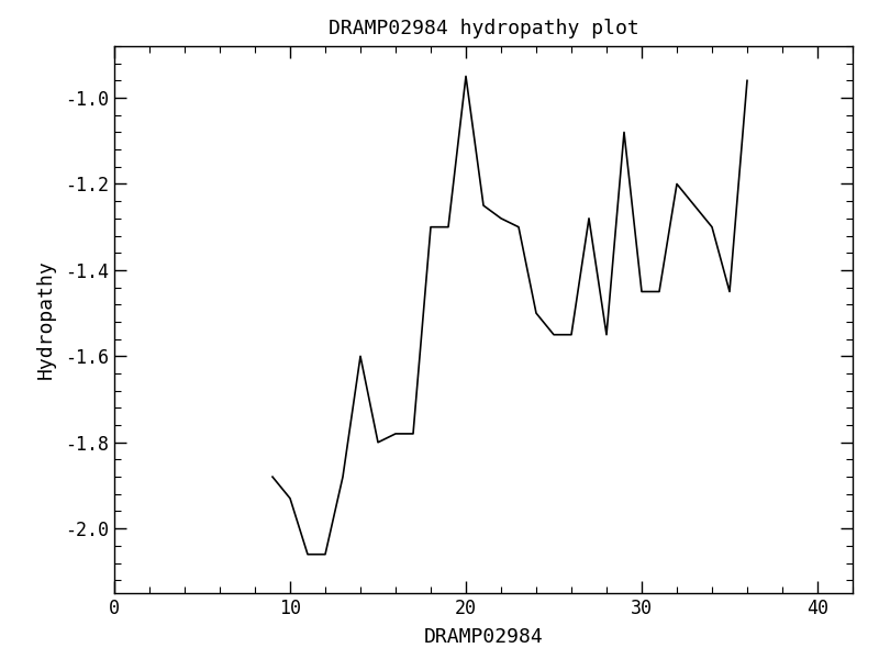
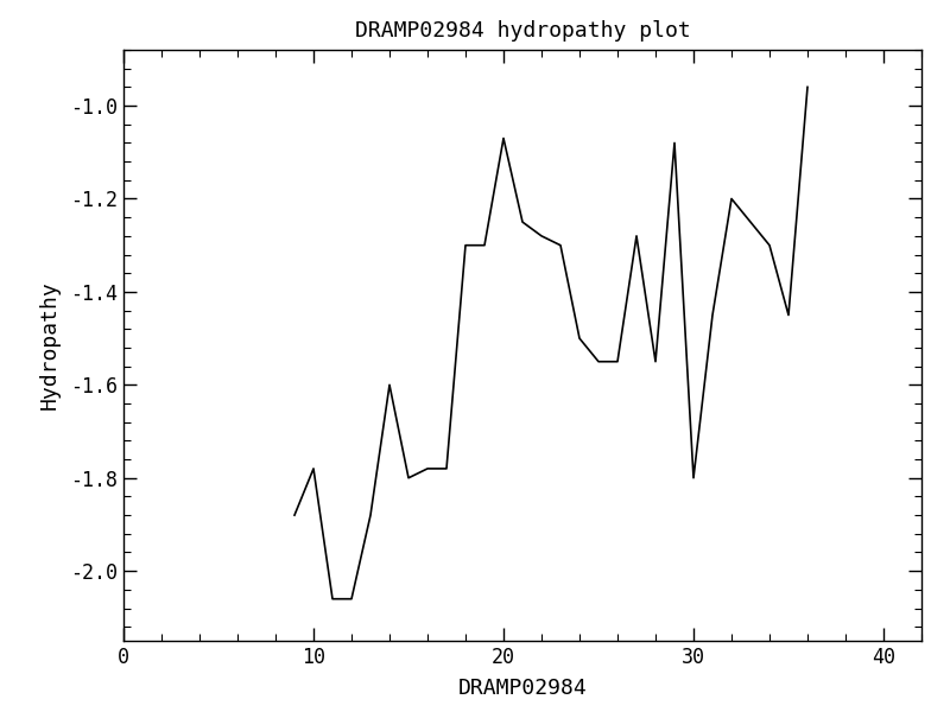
10: -1.93 -> -1.78
20: -0.95 -> -1.07
30: -1.45 -> -1.80
